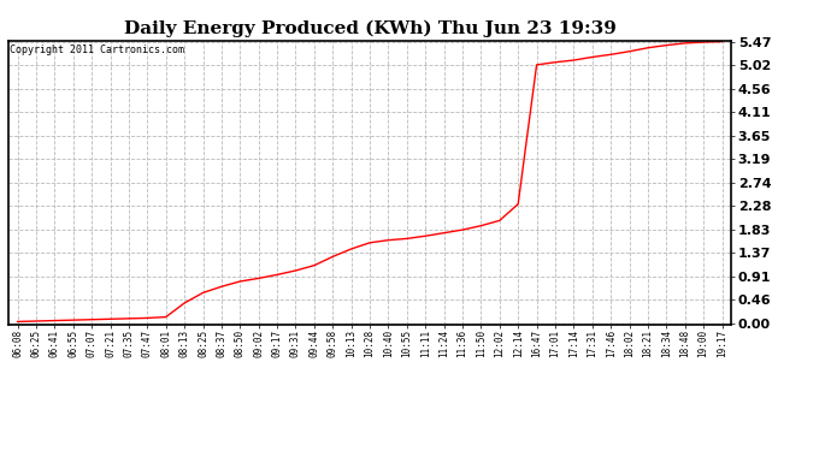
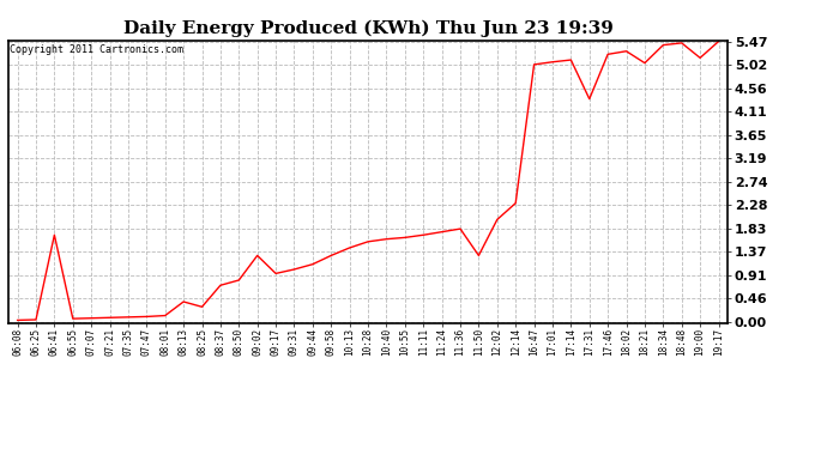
06:41: 0.06 -> 1.70
08:25: 0.60 -> 0.30
09:02: 0.88 -> 1.30
11:50: 1.90 -> 1.30
17:31: 5.17 -> 4.35
18:21: 5.35 -> 5.05
19:00: 5.46 -> 5.15
